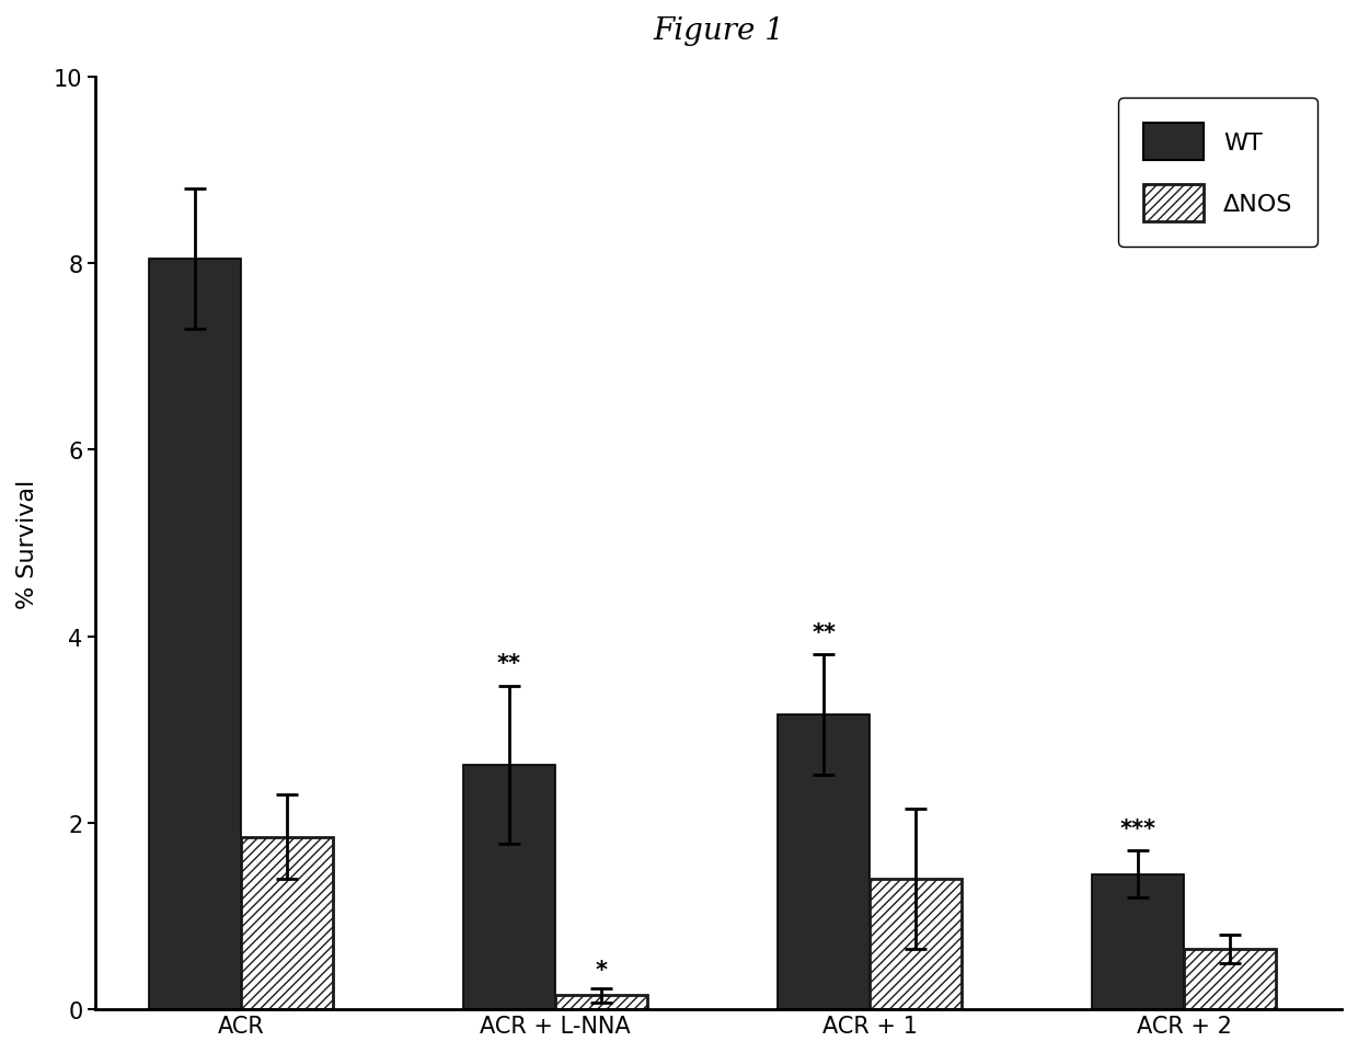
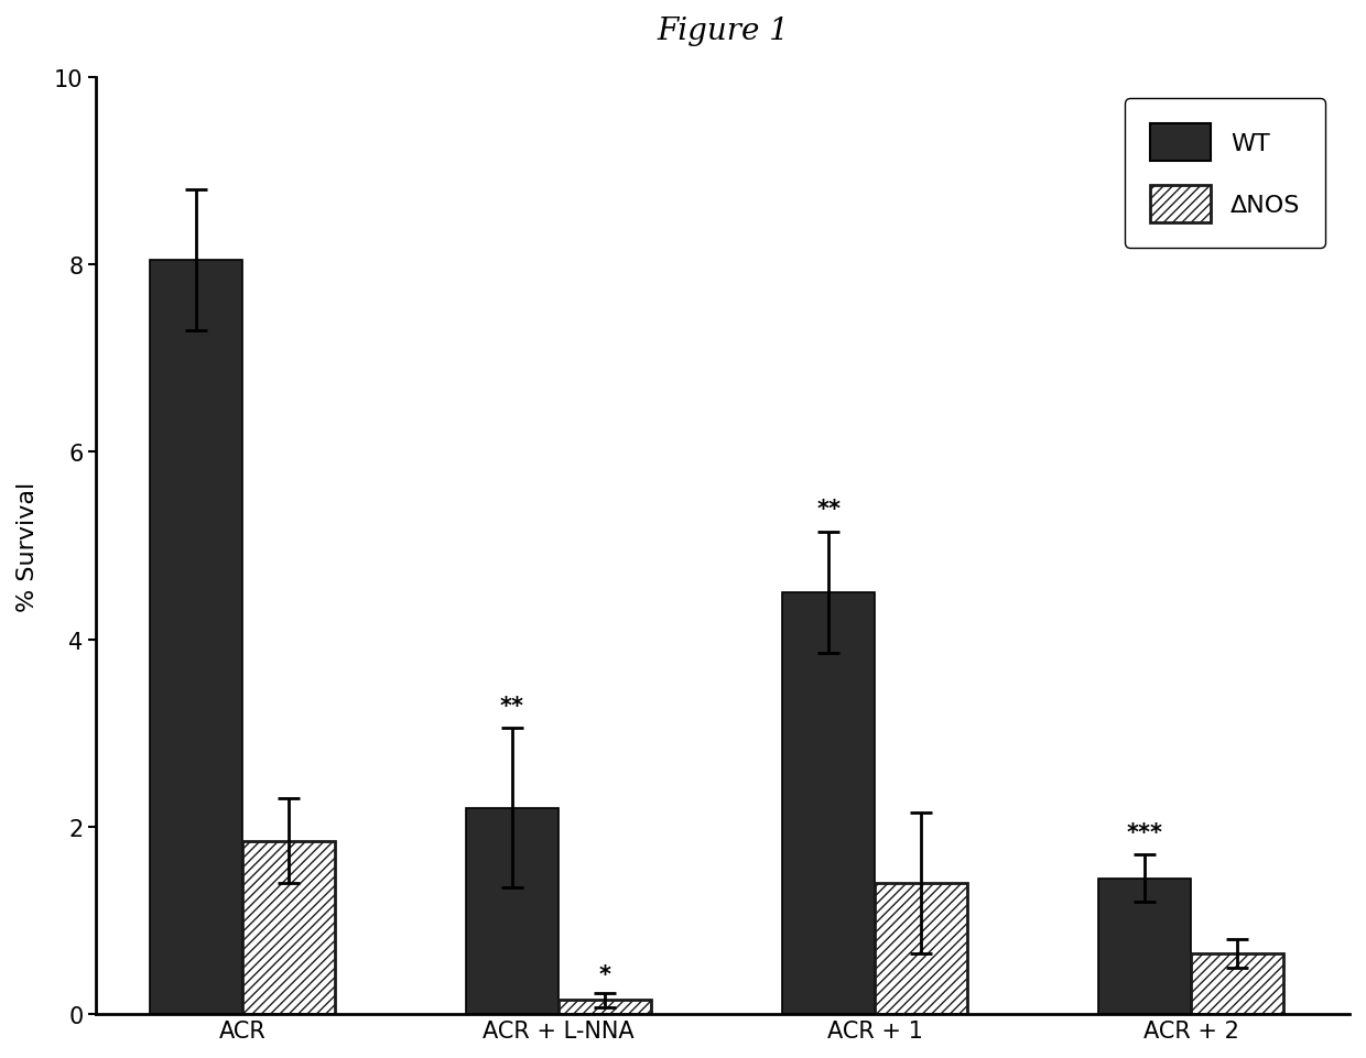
WT/ACR + L-NNA: 2.62 -> 2.20
WT/ACR + 1: 3.16 -> 4.50
